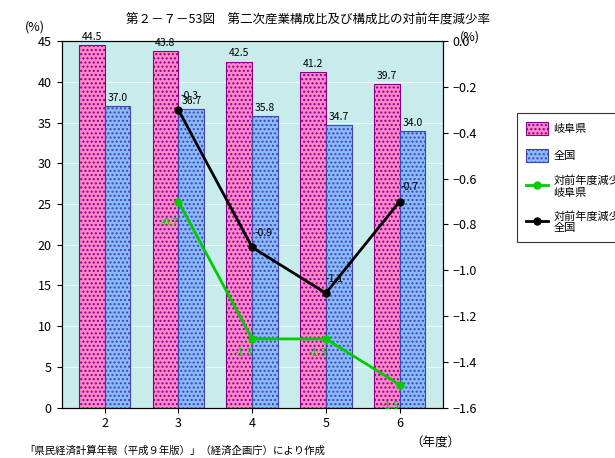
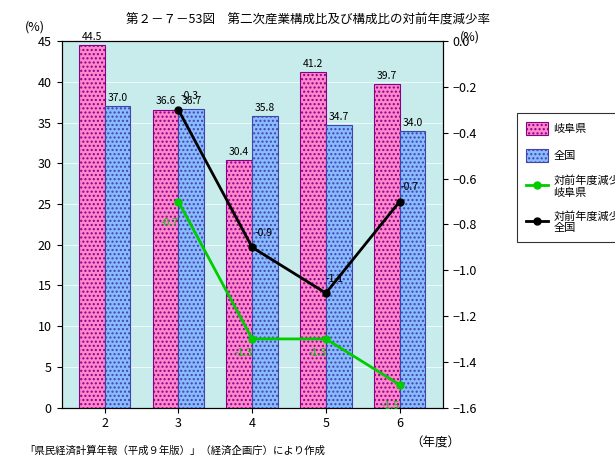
岐阜県/3: 43.8 -> 36.6
岐阜県/4: 42.5 -> 30.4
